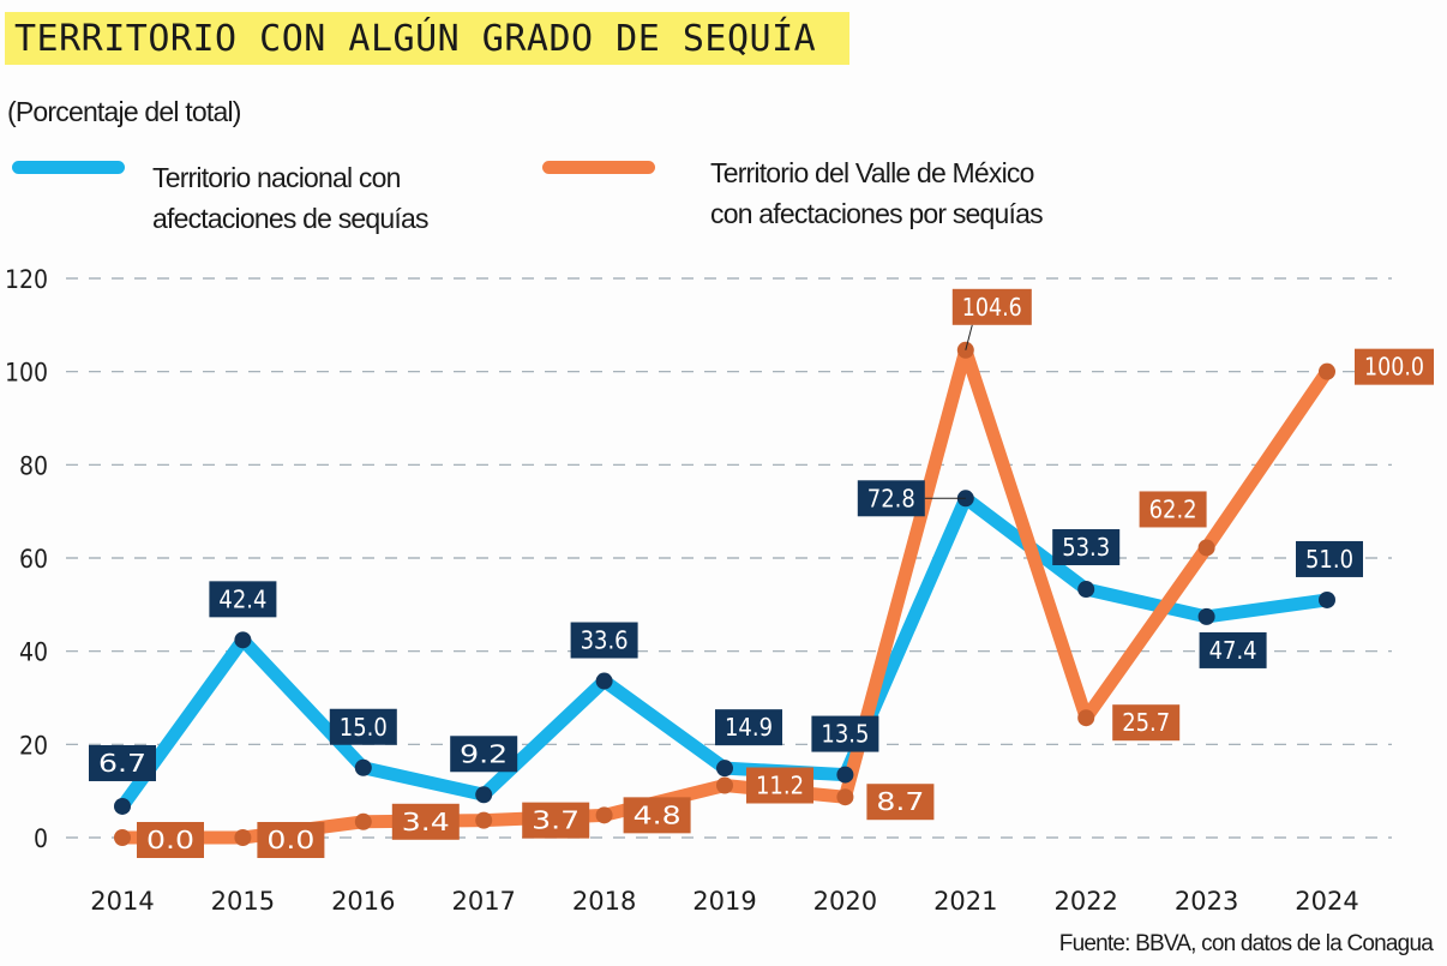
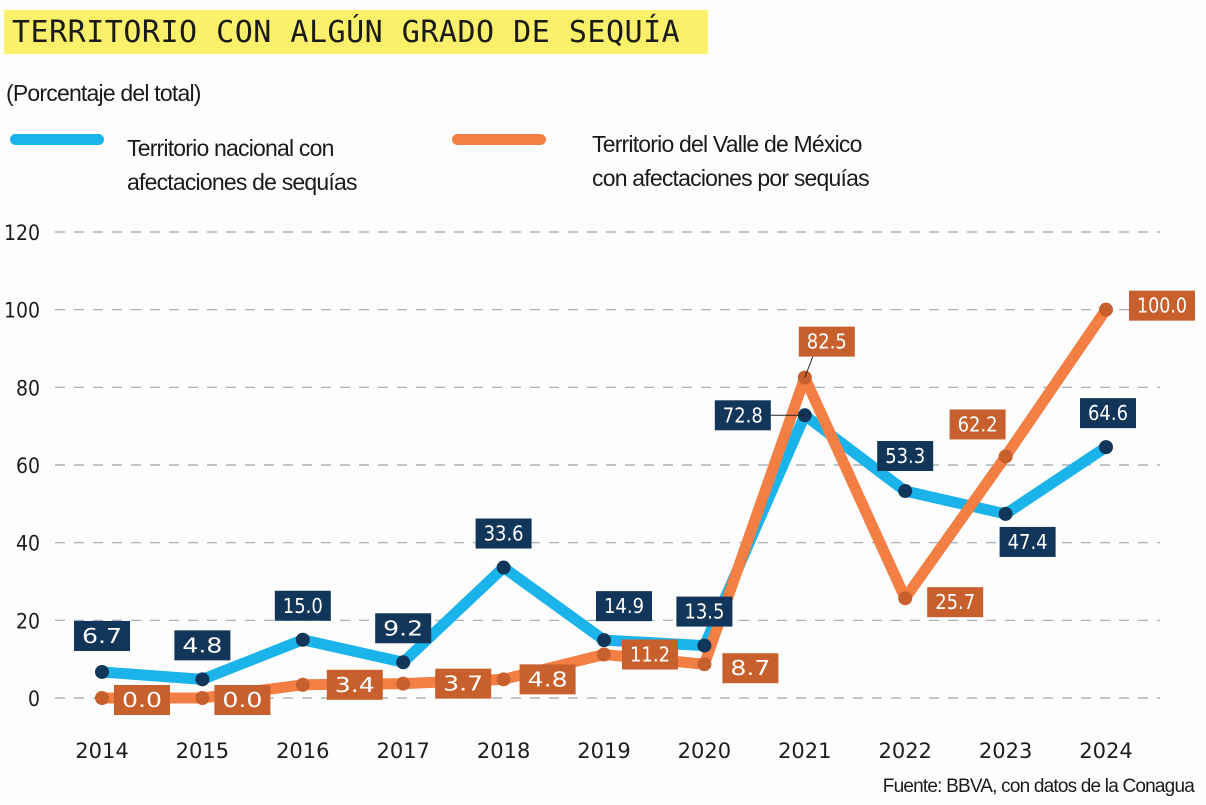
Territorio nacional con afectaciones de sequías/2015: 42.4 -> 4.8
Territorio del Valle de México con afectaciones por sequías/2021: 104.6 -> 82.5
Territorio nacional con afectaciones de sequías/2024: 51.0 -> 64.6
